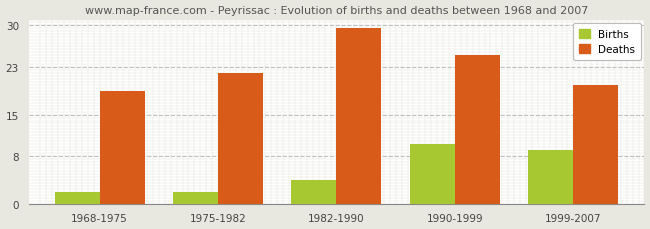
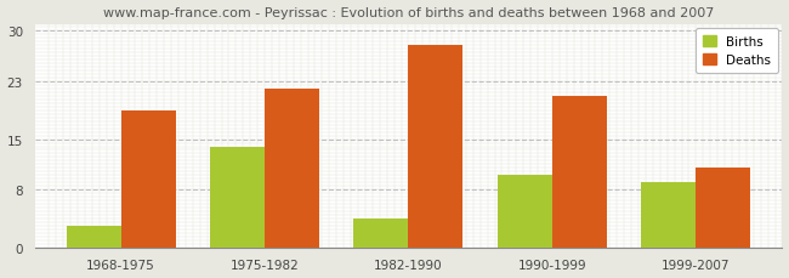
Births/1968-1975: 2 -> 3
Births/1975-1982: 2 -> 14
Deaths/1982-1990: 29.5 -> 28.0
Deaths/1990-1999: 25.0 -> 21.0
Deaths/1999-2007: 20.0 -> 11.0
